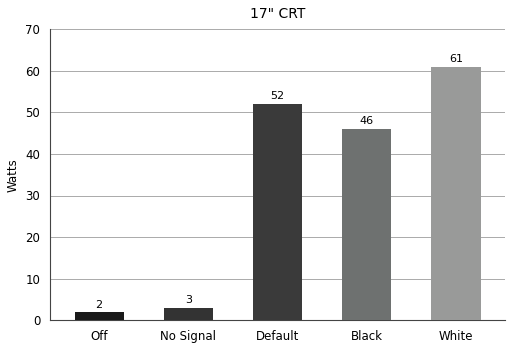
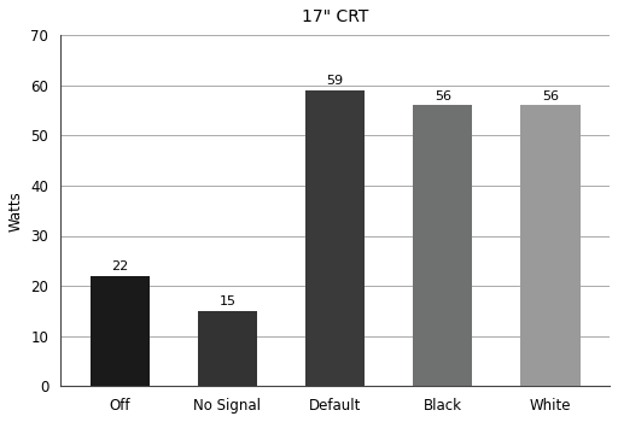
Off: 2 -> 22
No Signal: 3 -> 15
Default: 52 -> 59
Black: 46 -> 56
White: 61 -> 56
